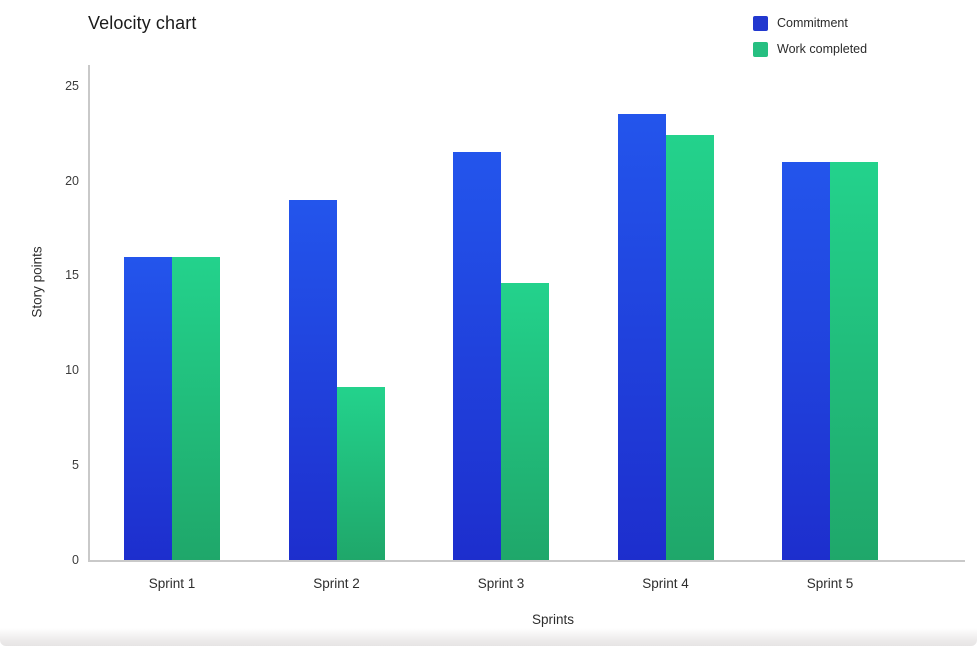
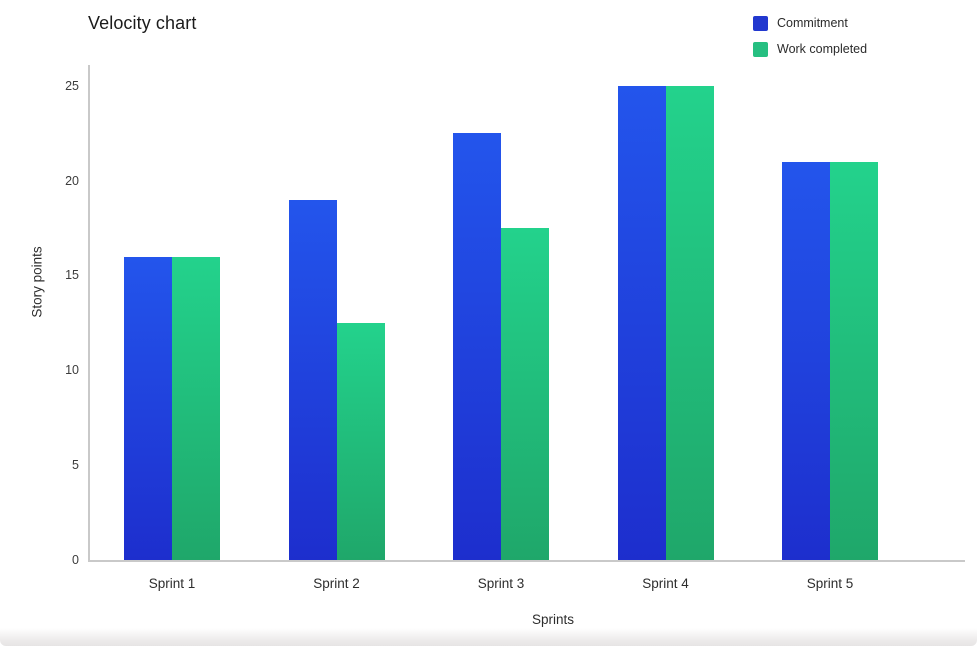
Work completed/Sprint 2: 9.1 -> 12.5
Commitment/Sprint 3: 21.5 -> 22.5
Work completed/Sprint 3: 14.6 -> 17.5
Commitment/Sprint 4: 23.5 -> 25.0
Work completed/Sprint 4: 22.4 -> 25.0
